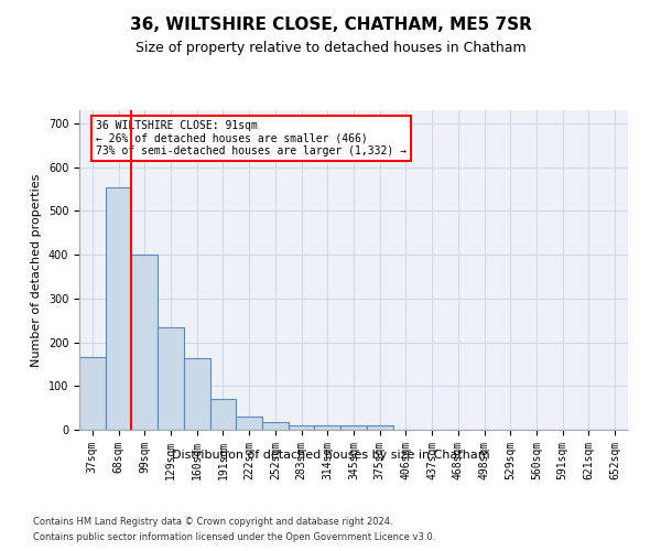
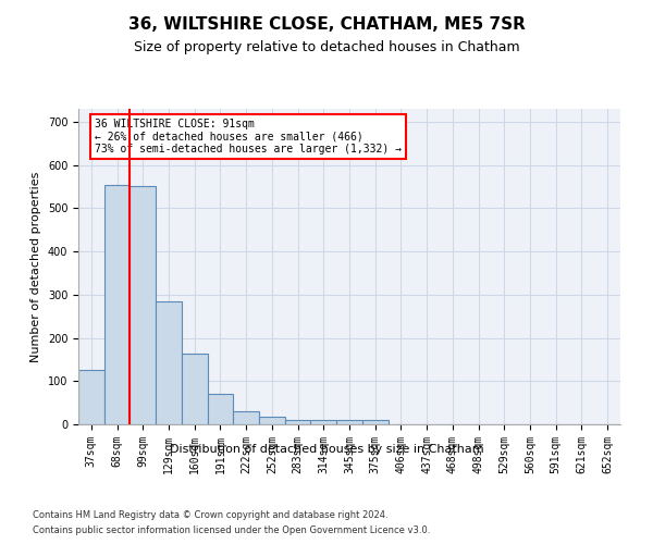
37sqm: 165 -> 127
99sqm: 400 -> 551
129sqm: 235 -> 285
